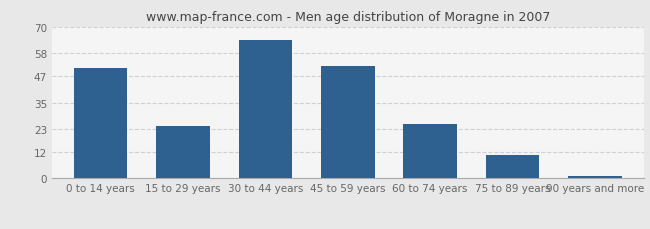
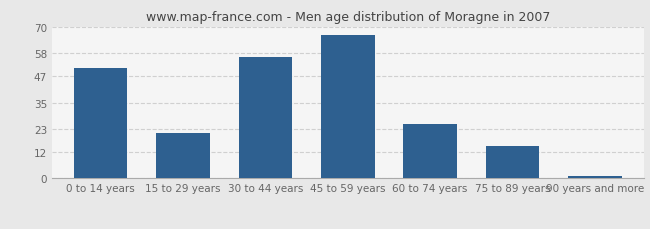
15 to 29 years: 24 -> 21
30 to 44 years: 64 -> 56
45 to 59 years: 52 -> 66
75 to 89 years: 11 -> 15
